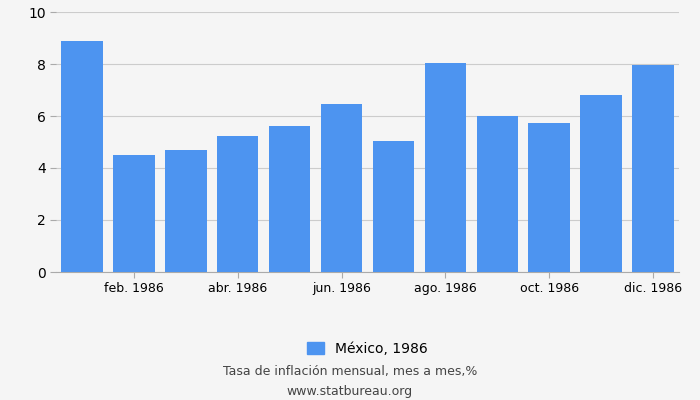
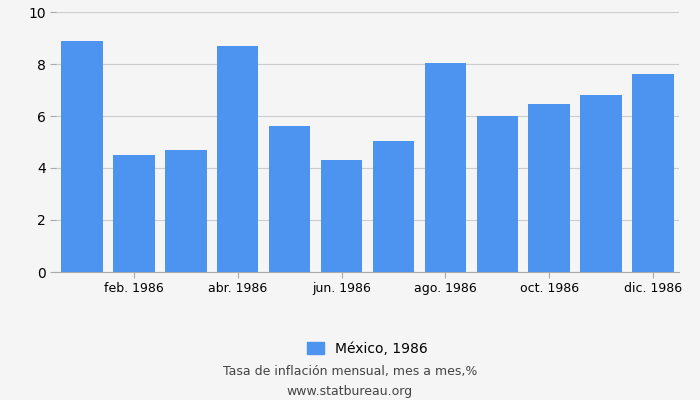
abr. 1986: 5.25 -> 8.70
jun. 1986: 6.45 -> 4.30
oct. 1986: 5.75 -> 6.45
dic. 1986: 7.95 -> 7.60
